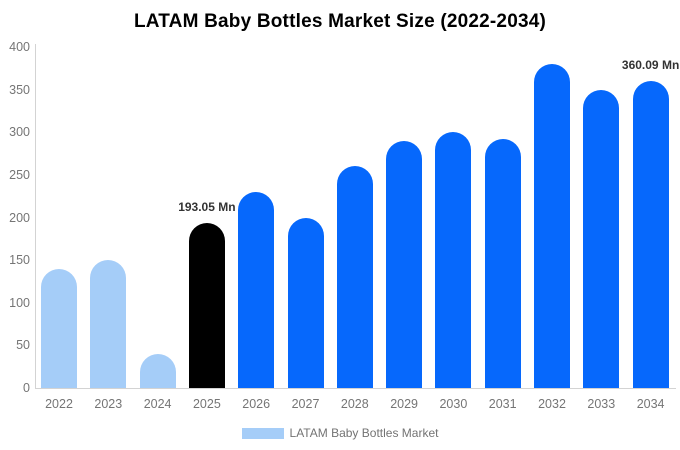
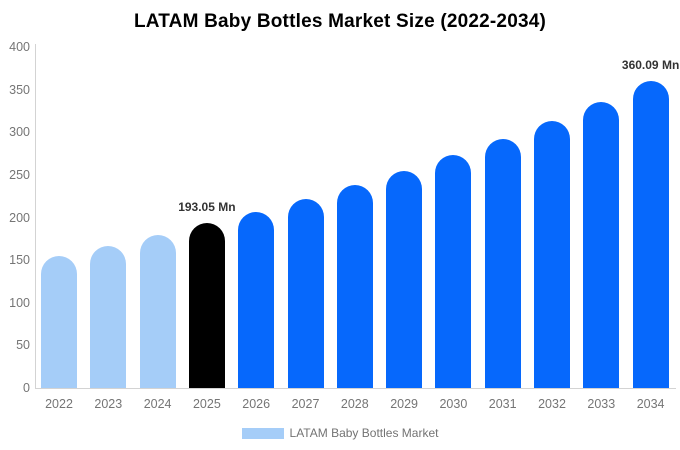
2022: 140 -> 160
2023: 150 -> 170
2024: 40 -> 180
2026: 230 -> 210
2027: 200 -> 220
2028: 260 -> 240
2029: 290 -> 260
2030: 300 -> 270
2032: 380 -> 310
2033: 350 -> 340
